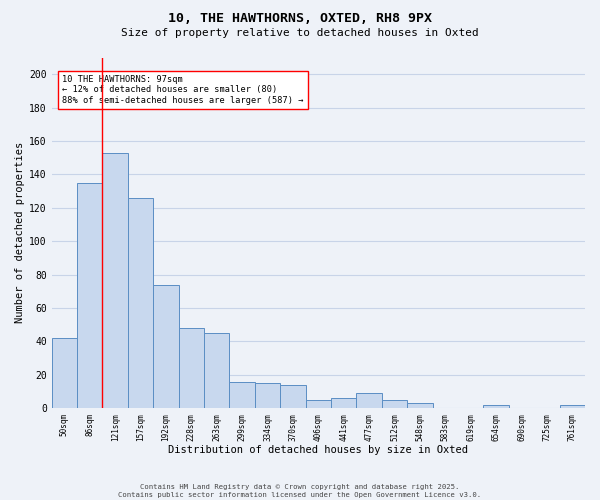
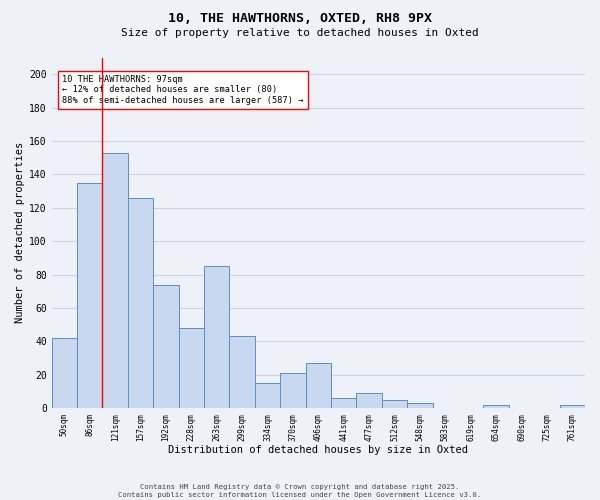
263sqm: 45 -> 85
299sqm: 16 -> 43
370sqm: 14 -> 21
406sqm: 5 -> 27
